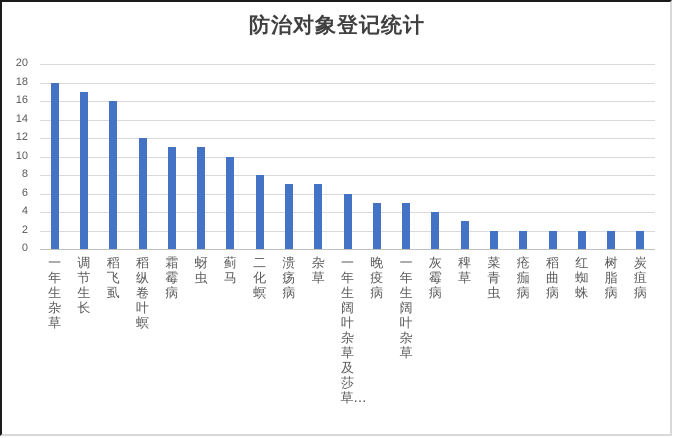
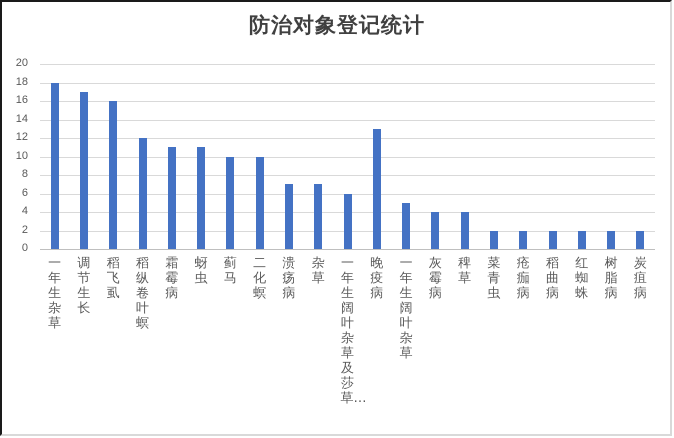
二化螟: 8 -> 10
晚疫病: 5 -> 13
稗草: 3 -> 4
